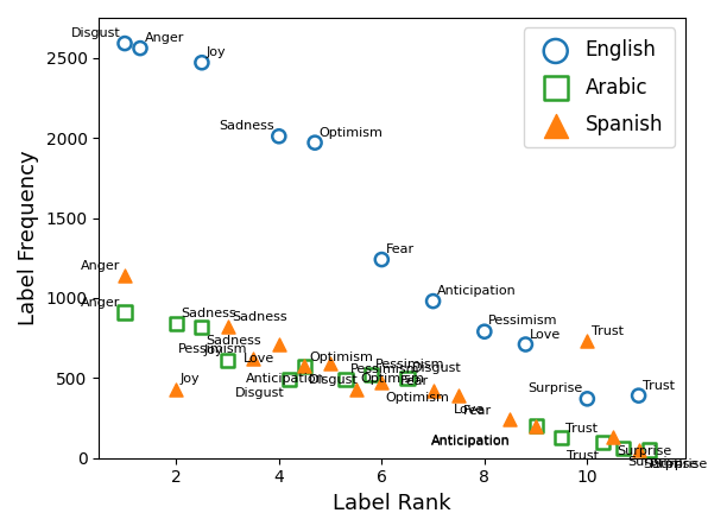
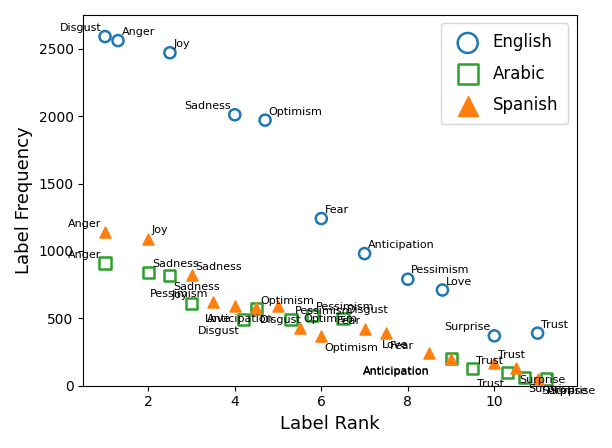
Spanish/2: 430 -> 1090
Spanish/4: 710 -> 590
Spanish/6: 470 -> 370
Spanish/10: 730 -> 160
